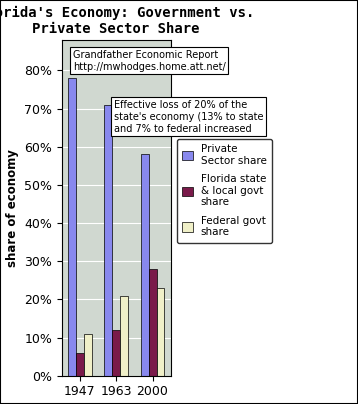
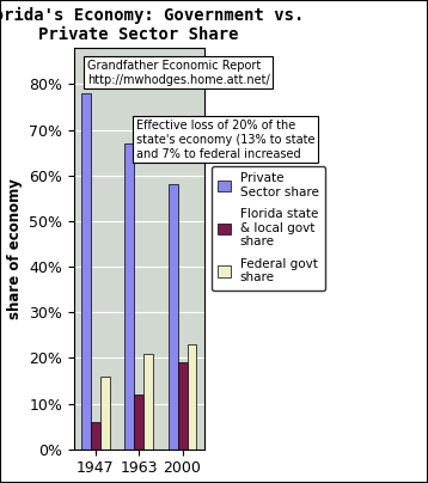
Federal govt share/1947: 11% -> 16%
Private Sector share/1963: 71% -> 67%
Florida state & local govt share/2000: 28% -> 19%
